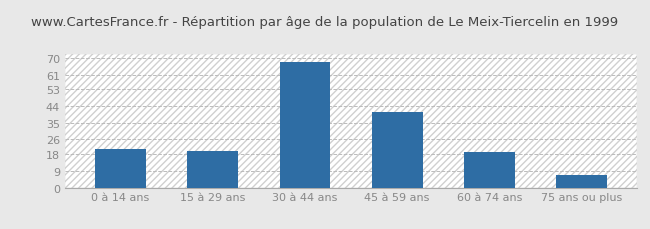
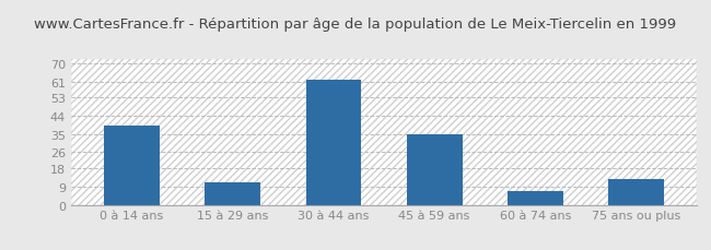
0 à 14 ans: 21 -> 39
15 à 29 ans: 20 -> 11
30 à 44 ans: 68 -> 62
45 à 59 ans: 41 -> 35
60 à 74 ans: 19 -> 7
75 ans ou plus: 7 -> 13
